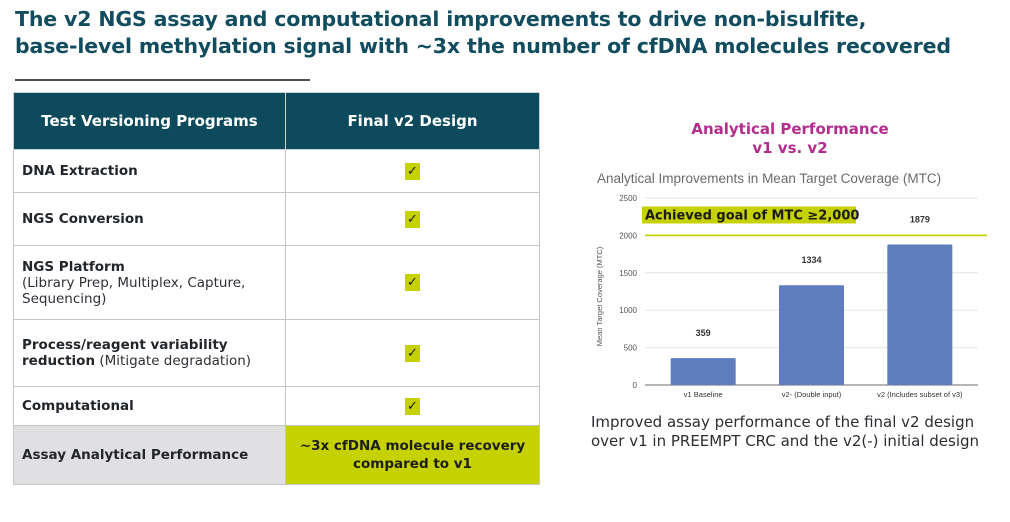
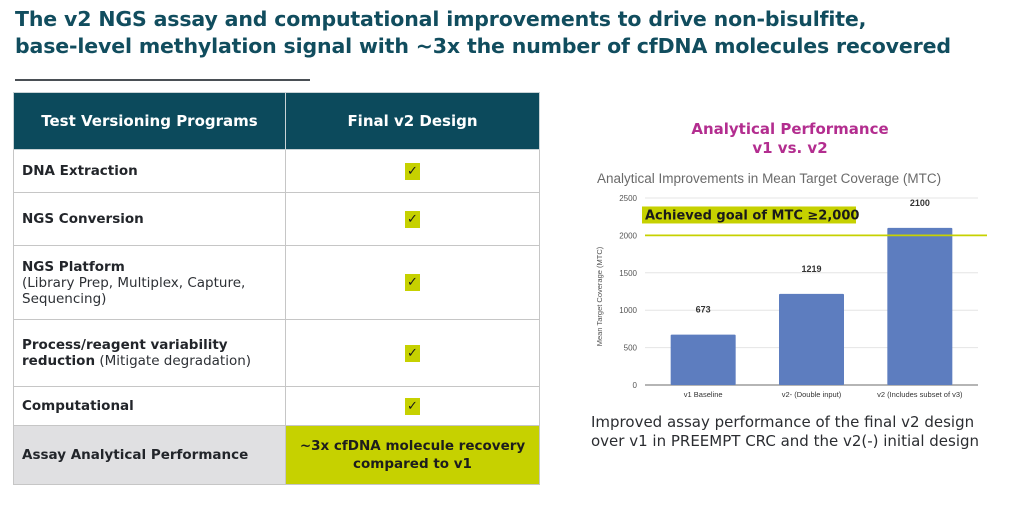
v1 Baseline: 359 -> 673
v2- (Double input): 1334 -> 1219
v2 (Includes subset of v3): 1879 -> 2100
